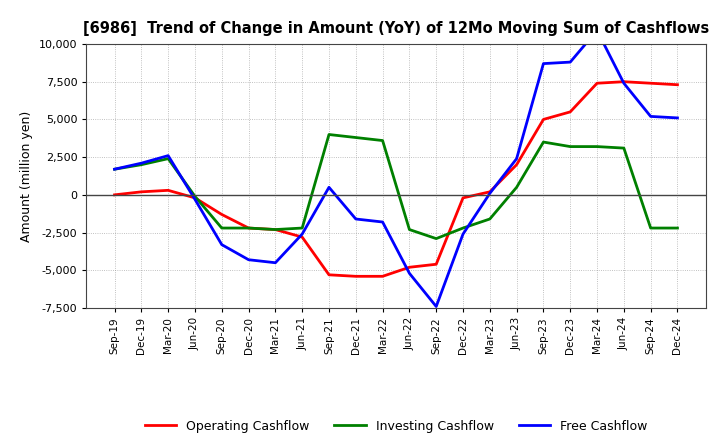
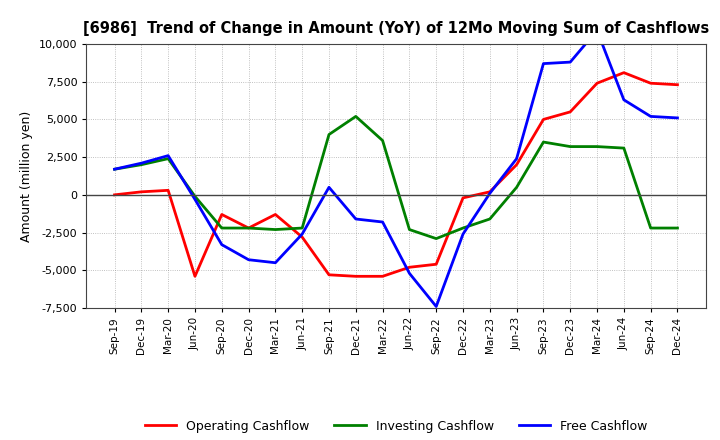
Operating Cashflow/Jun-20: -200 -> -5,400
Operating Cashflow/Mar-21: -2,300 -> -1,300
Investing Cashflow/Dec-21: 3,800 -> 5,200
Operating Cashflow/Jun-24: 7,500 -> 8,100
Free Cashflow/Jun-24: 7,400 -> 6,300
